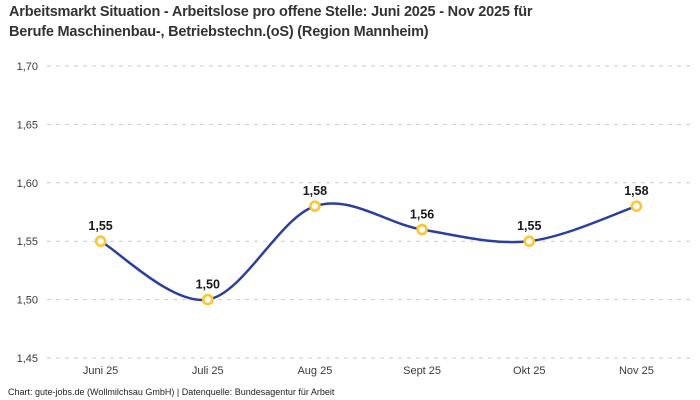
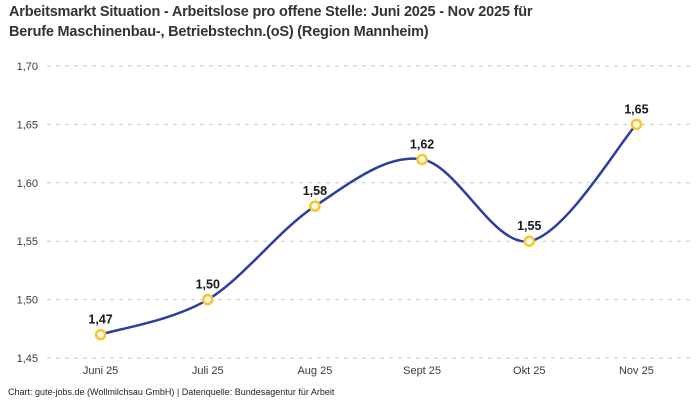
Juni 25: 1,55 -> 1,47
Sept 25: 1,56 -> 1,62
Nov 25: 1,58 -> 1,65
